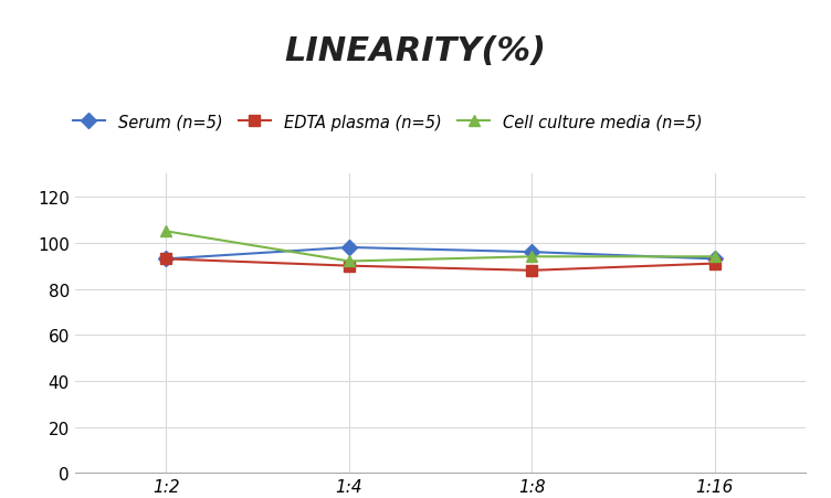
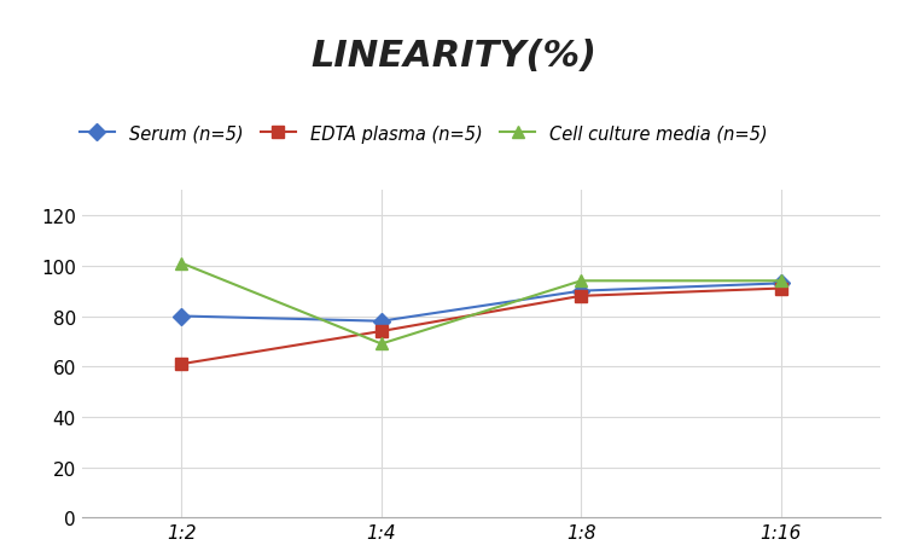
Serum (n=5)/1:2: 93 -> 80
EDTA plasma (n=5)/1:2: 93 -> 61
Cell culture media (n=5)/1:2: 105 -> 101
Serum (n=5)/1:4: 98 -> 78
EDTA plasma (n=5)/1:4: 90 -> 74
Cell culture media (n=5)/1:4: 92 -> 69
Serum (n=5)/1:8: 96 -> 90
